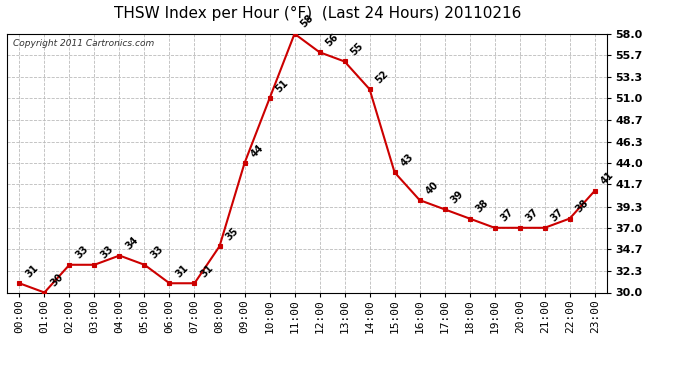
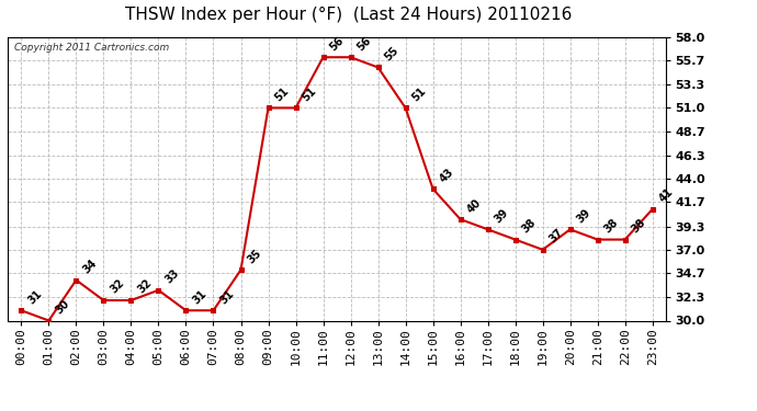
02:00: 33 -> 34
03:00: 33 -> 32
04:00: 34 -> 32
09:00: 44 -> 51
11:00: 58 -> 56
14:00: 52 -> 51
20:00: 37 -> 39
21:00: 37 -> 38
